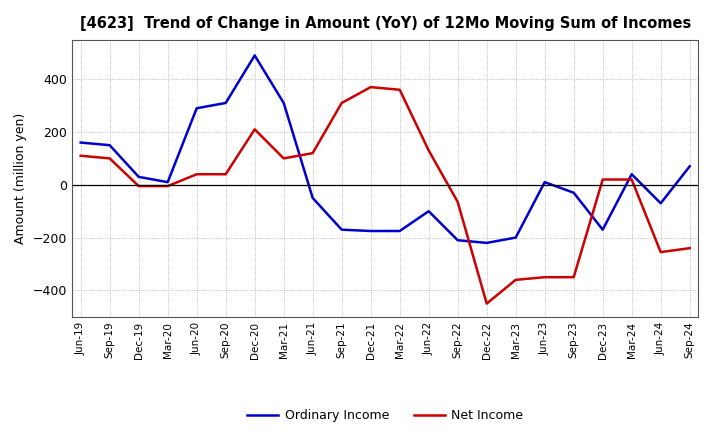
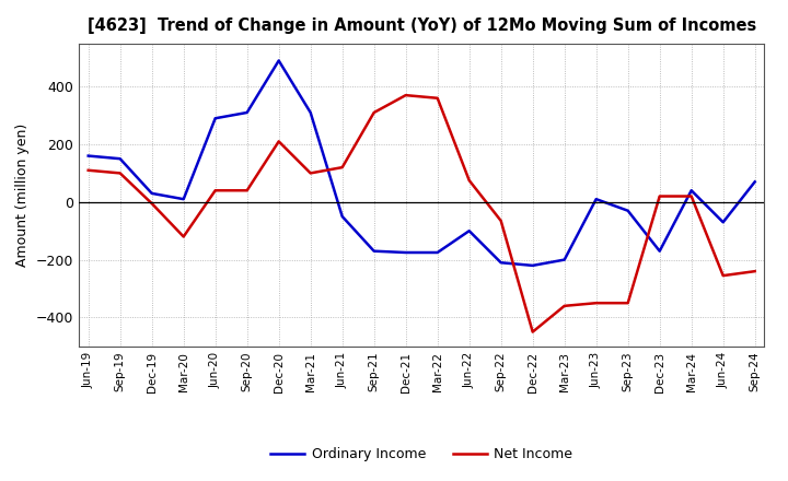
Net Income/Mar-20: -5 -> -120
Net Income/Jun-22: 130 -> 75
